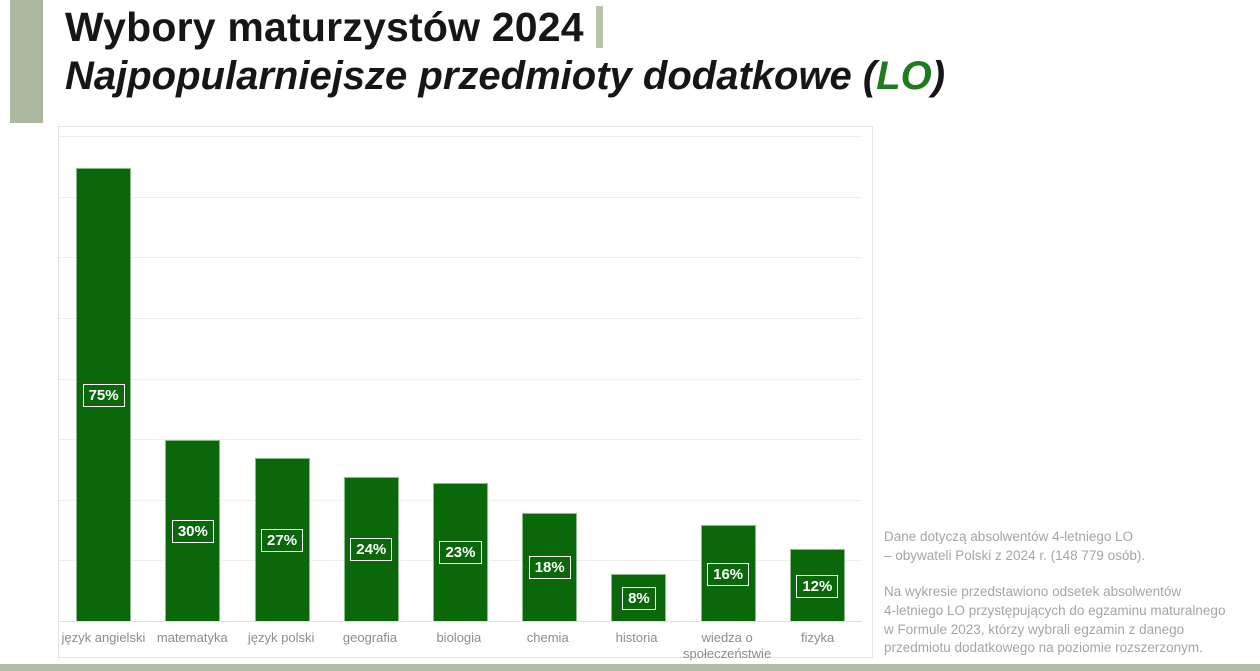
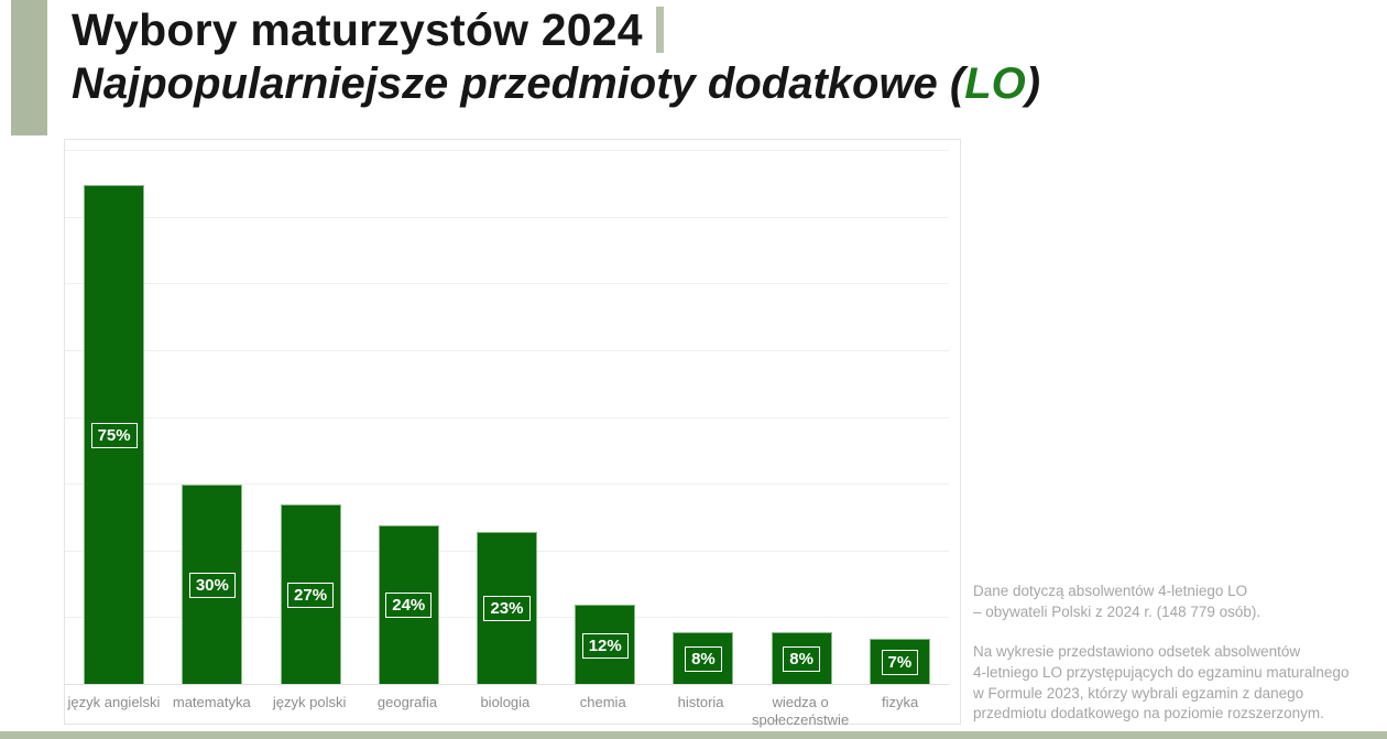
chemia: 18% -> 12%
wiedza o społeczeństwie: 16% -> 8%
fizyka: 12% -> 7%
